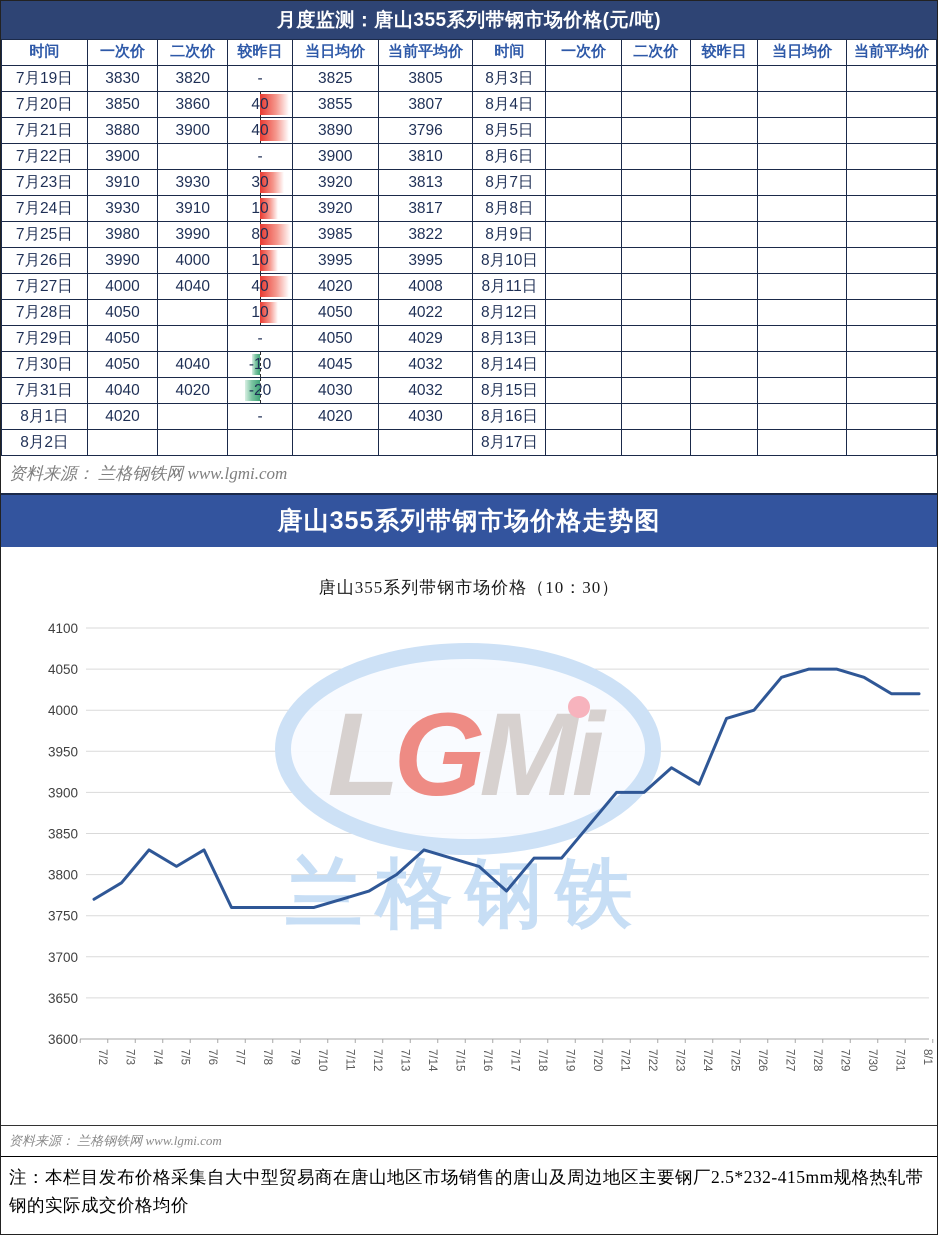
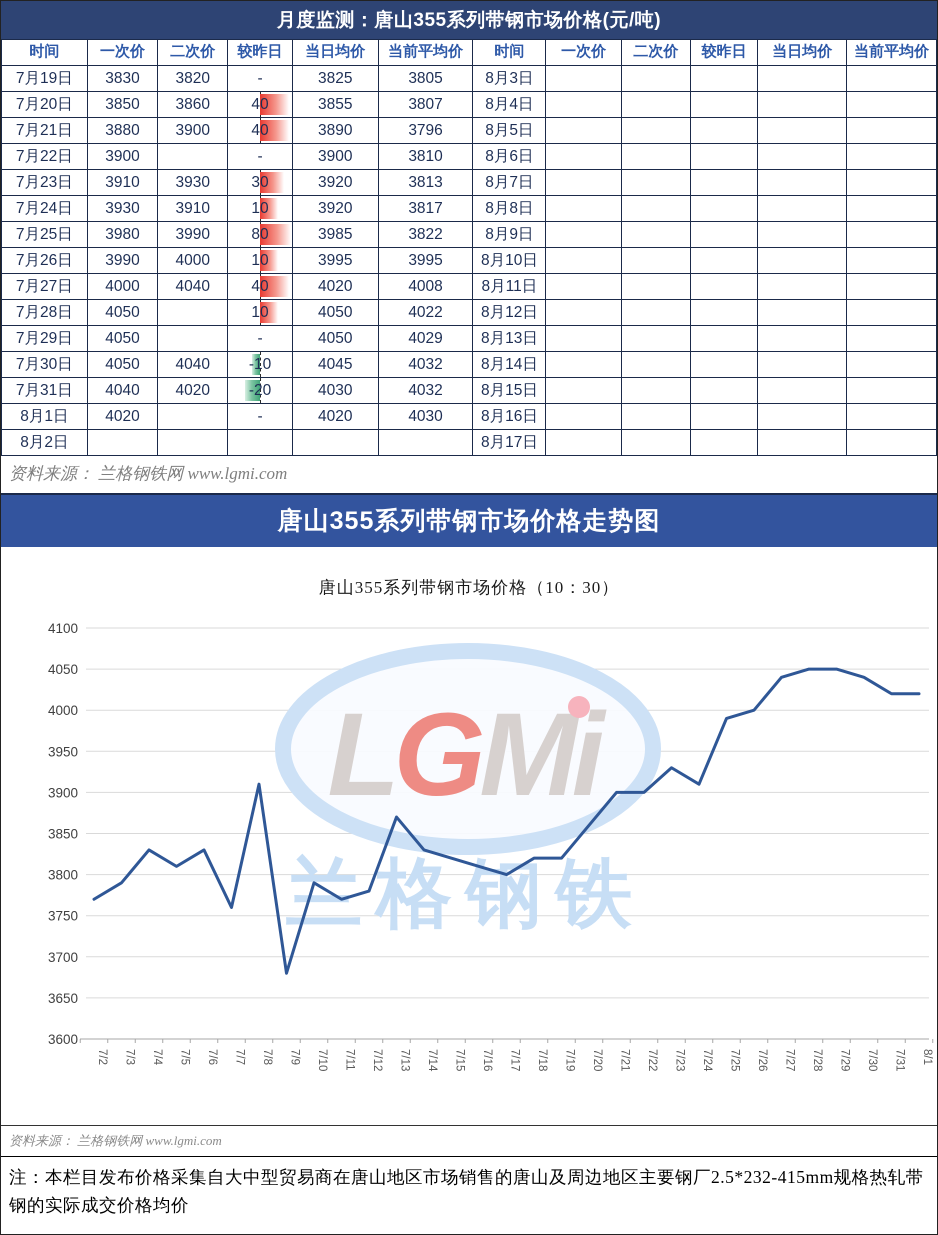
7/8: 3760 -> 3910
7/9: 3760 -> 3680
7/10: 3760 -> 3790
7/13: 3800 -> 3870
7/17: 3780 -> 3800
